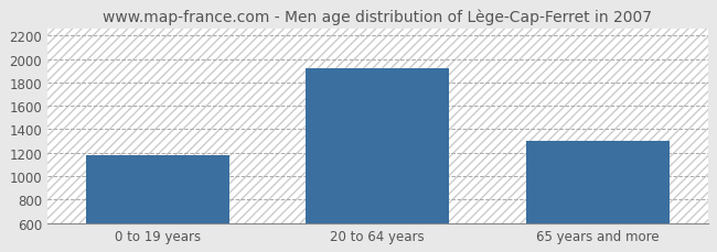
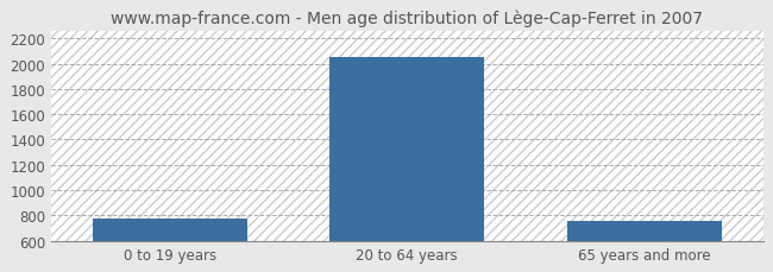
0 to 19 years: 1180 -> 780
20 to 64 years: 1920 -> 2050
65 years and more: 1300 -> 760
